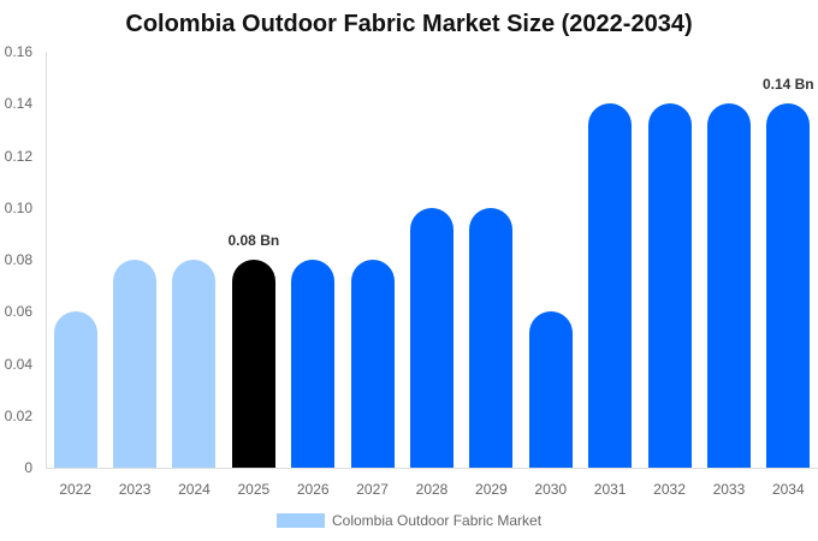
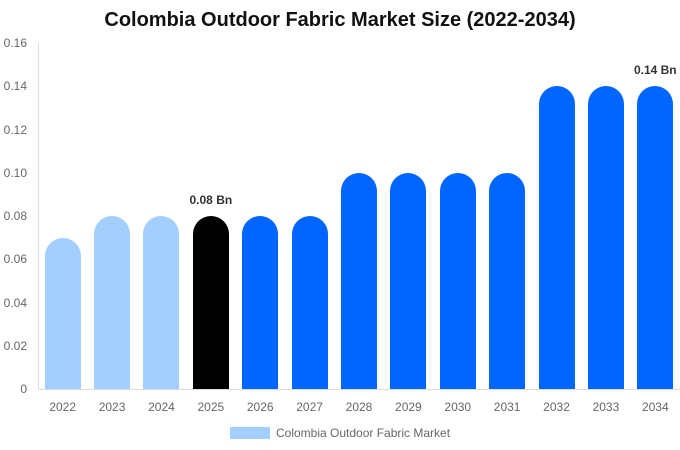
2022: 0.06 -> 0.07
2030: 0.06 -> 0.10
2031: 0.14 -> 0.10
